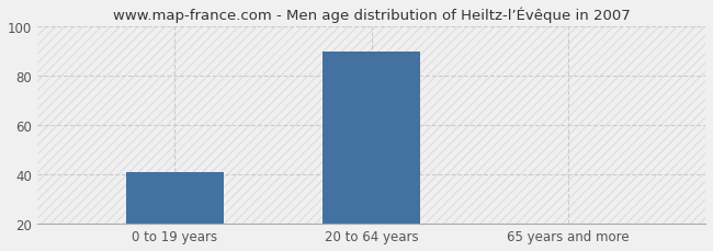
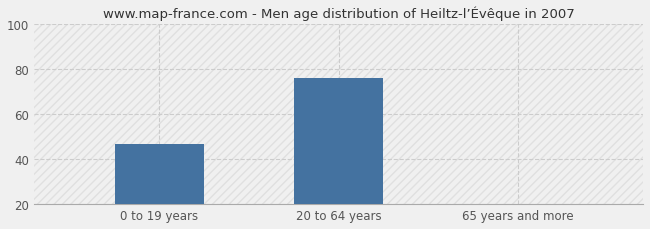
0 to 19 years: 41 -> 47
20 to 64 years: 90 -> 76
